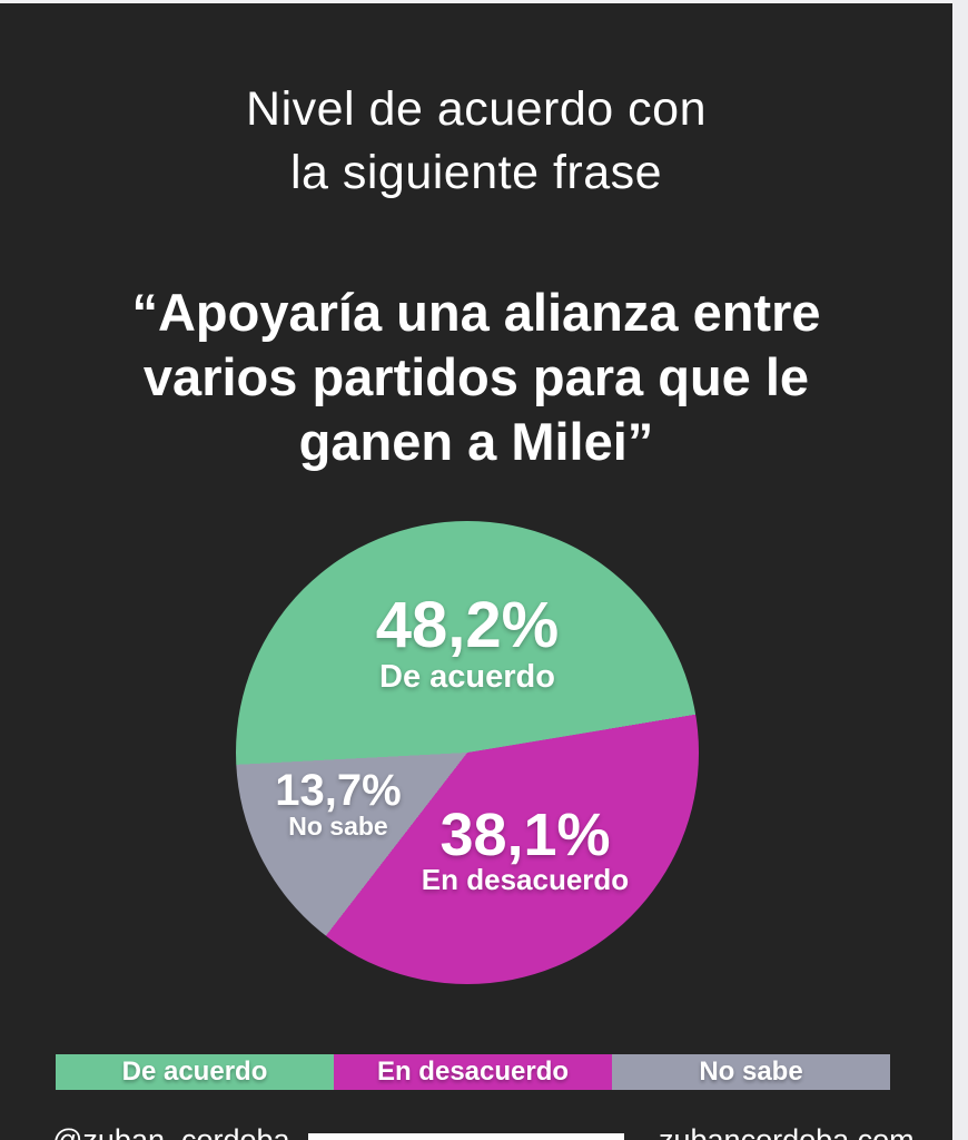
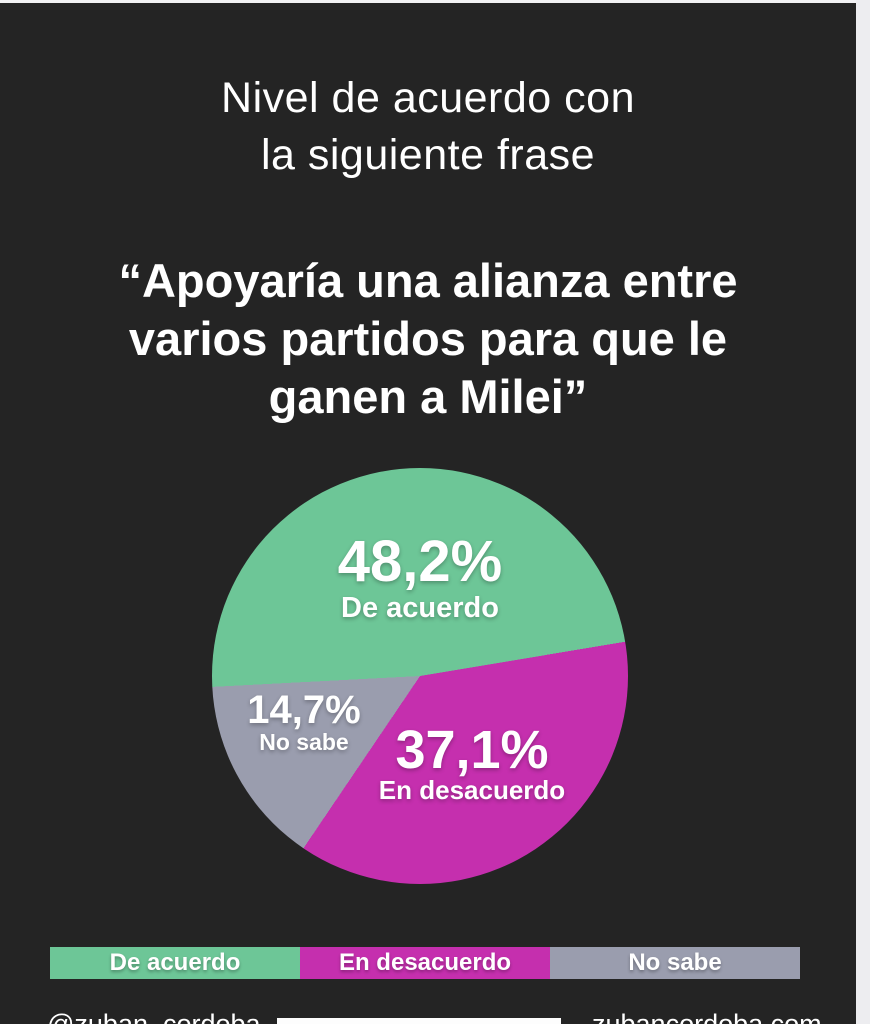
En desacuerdo: 38,1% -> 37,1%
No sabe: 13,7% -> 14,7%
